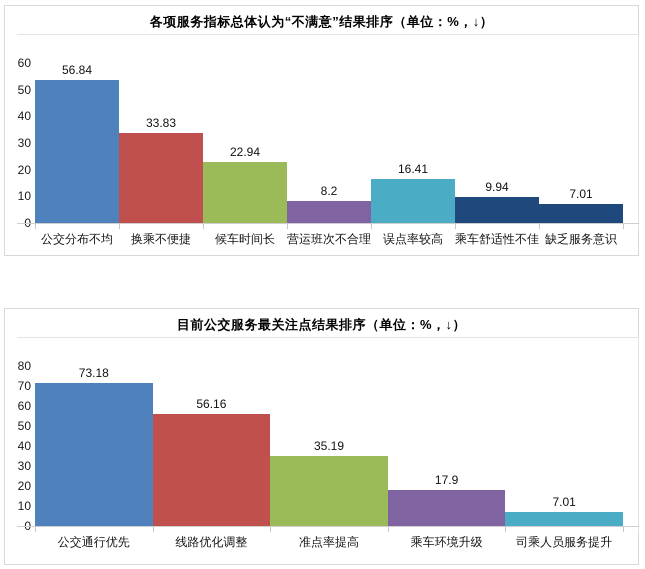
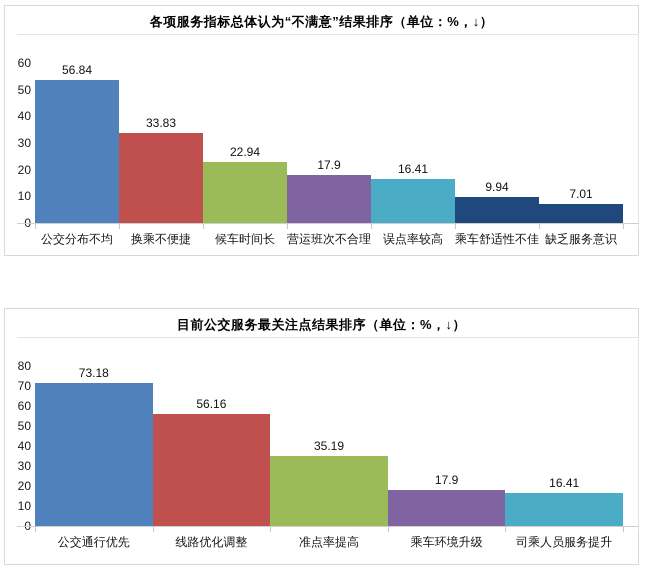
各项服务指标总体认为“不满意”结果排序（单位：%，↓）/营运班次不合理: 8.2 -> 17.9
目前公交服务最关注点结果排序（单位：%，↓）/司乘人员服务提升: 7.01 -> 16.41
